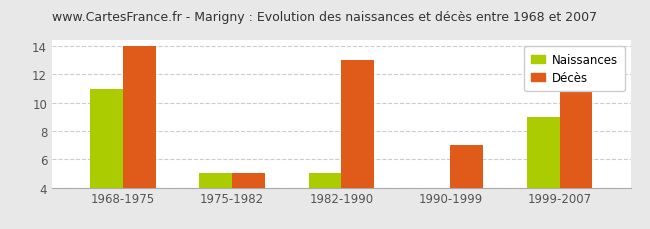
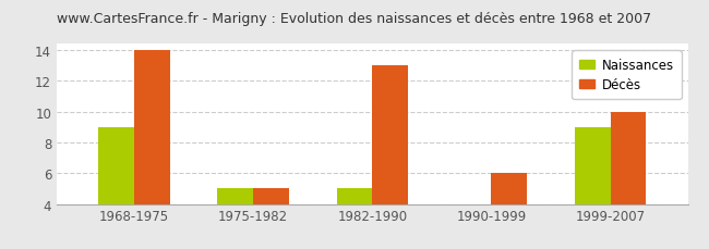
Naissances/1968-1975: 11 -> 9
Décès/1990-1999: 7 -> 6
Décès/1999-2007: 11 -> 10
